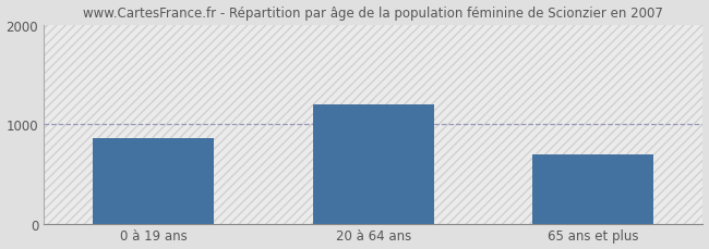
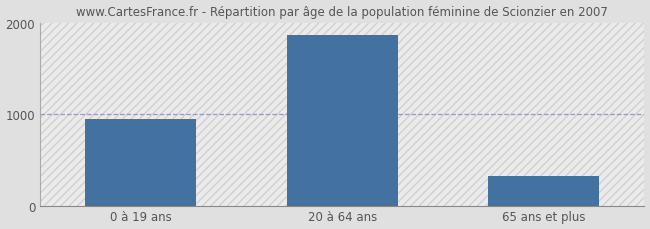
0 à 19 ans: 860 -> 950
20 à 64 ans: 1200 -> 1870
65 ans et plus: 700 -> 320
